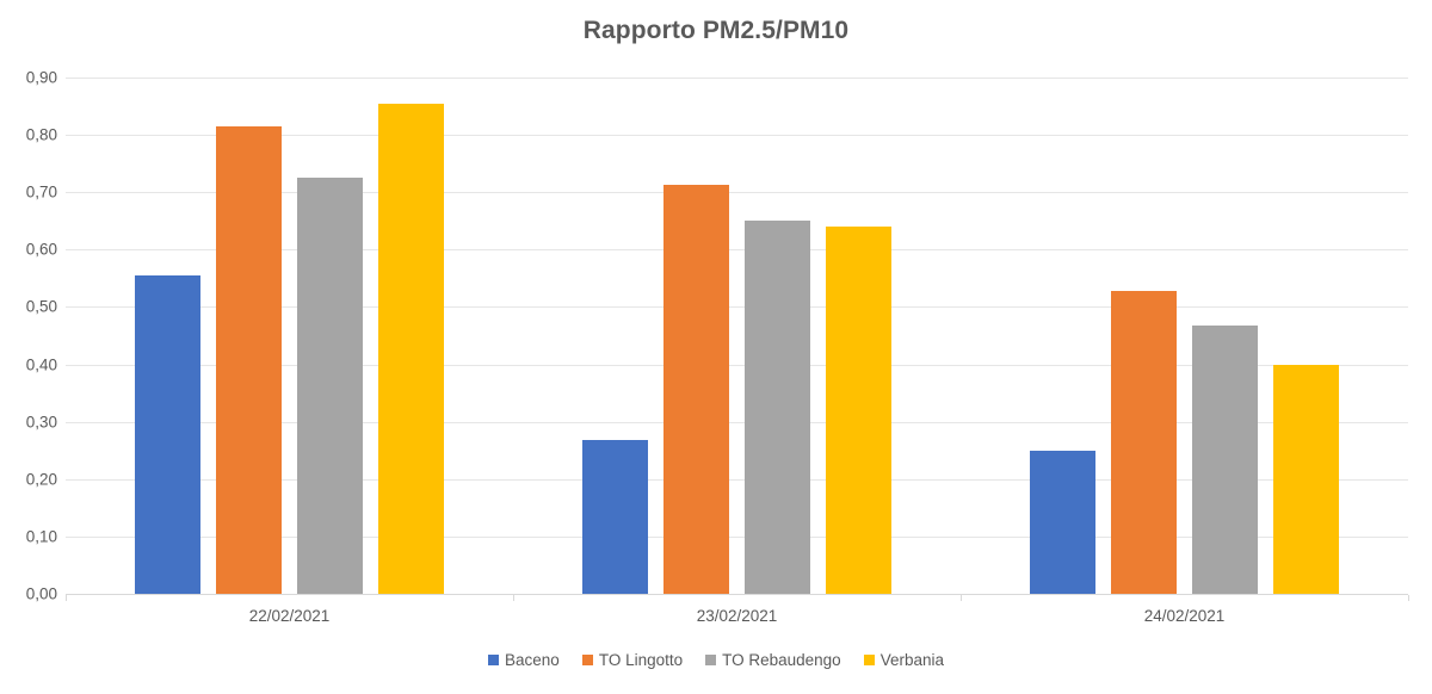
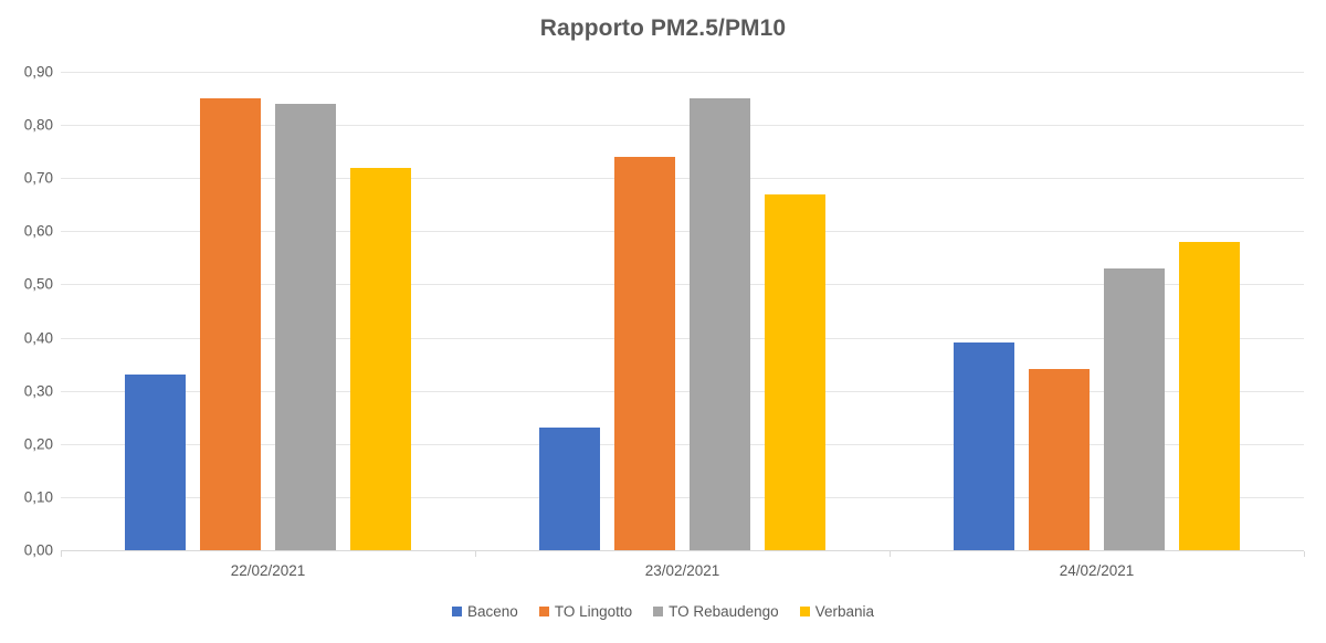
Baceno/22/02/2021: 0,56 -> 0,33
TO Lingotto/22/02/2021: 0,81 -> 0,85
TO Rebaudengo/22/02/2021: 0,73 -> 0,84
Verbania/22/02/2021: 0,85 -> 0,72
Baceno/23/02/2021: 0,27 -> 0,23
TO Lingotto/23/02/2021: 0,71 -> 0,74
TO Rebaudengo/23/02/2021: 0,65 -> 0,85
Verbania/23/02/2021: 0,64 -> 0,67
Baceno/24/02/2021: 0,25 -> 0,39
TO Lingotto/24/02/2021: 0,53 -> 0,34
TO Rebaudengo/24/02/2021: 0,47 -> 0,53
Verbania/24/02/2021: 0,40 -> 0,58
